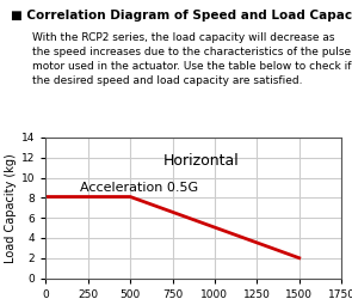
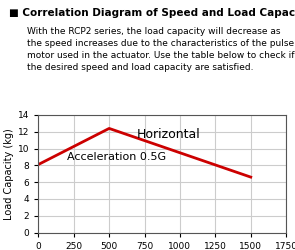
500: 8.1 -> 12.4
1500: 2.0 -> 6.6
